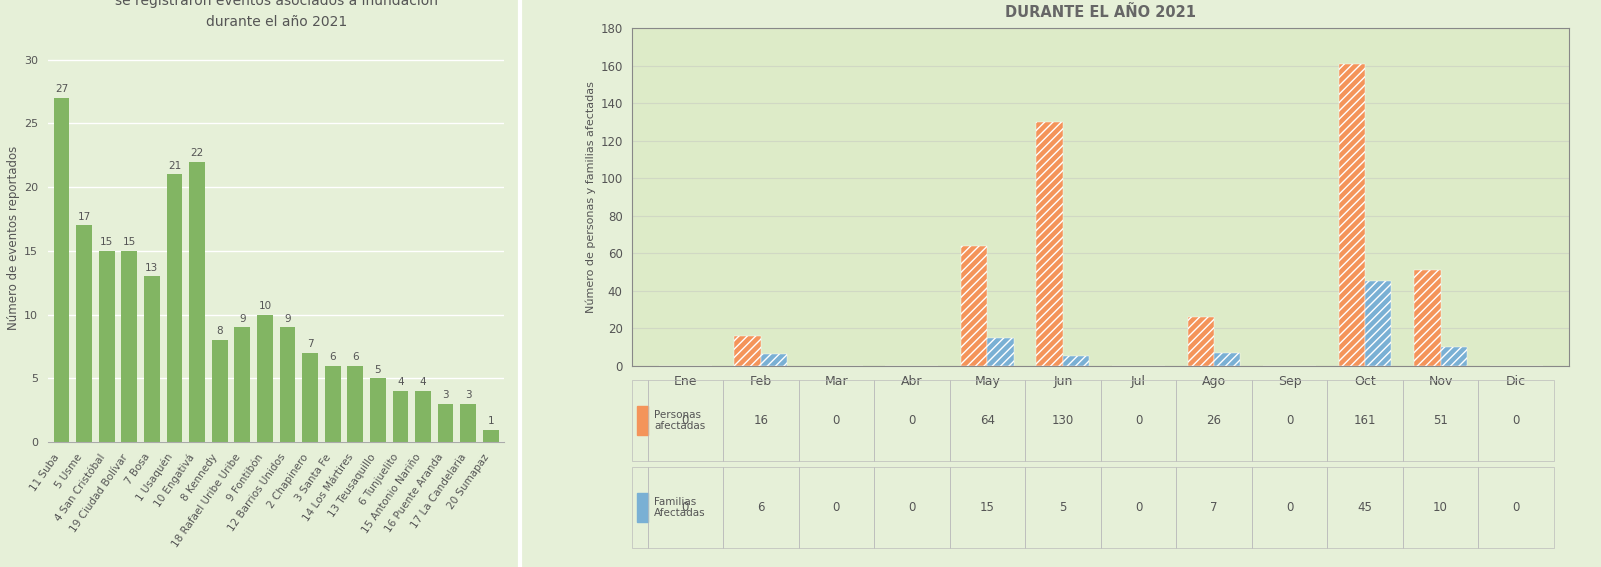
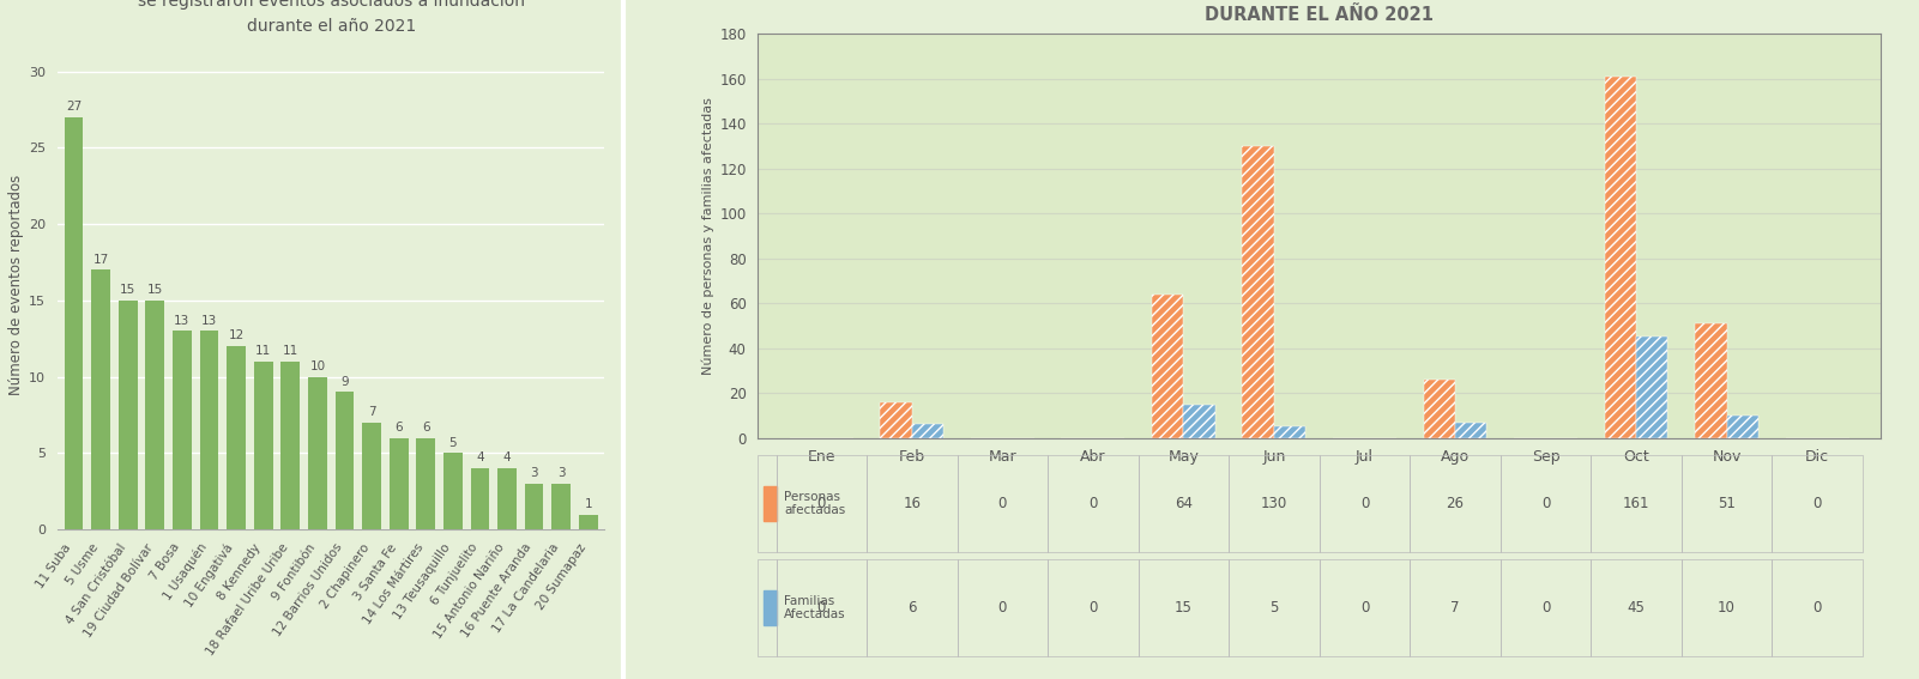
1 Usaquén: 21 -> 13
10 Engativá: 22 -> 12
8 Kennedy: 8 -> 11
18 Rafael Uribe Uribe: 9 -> 11
